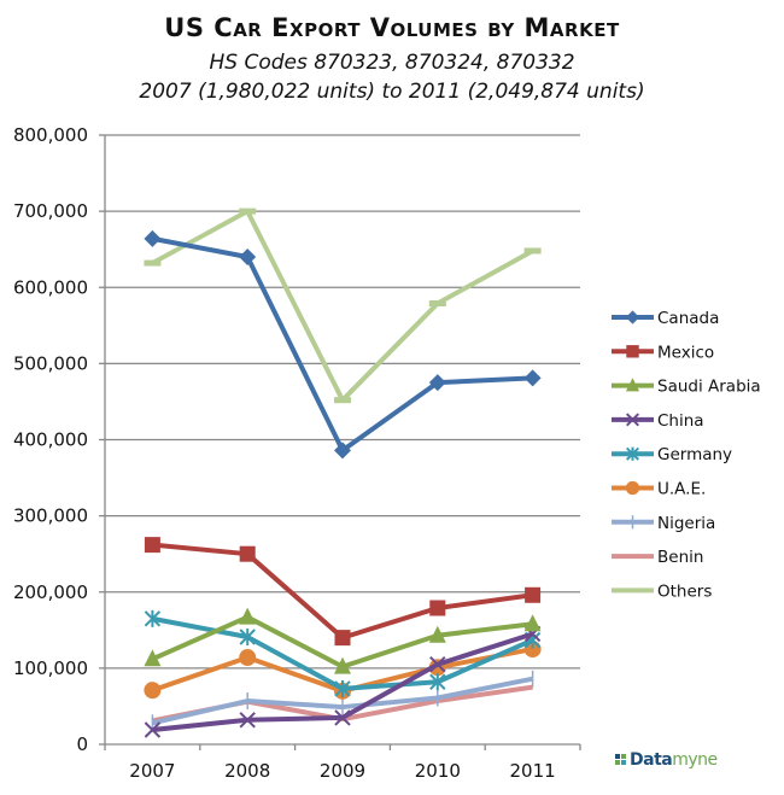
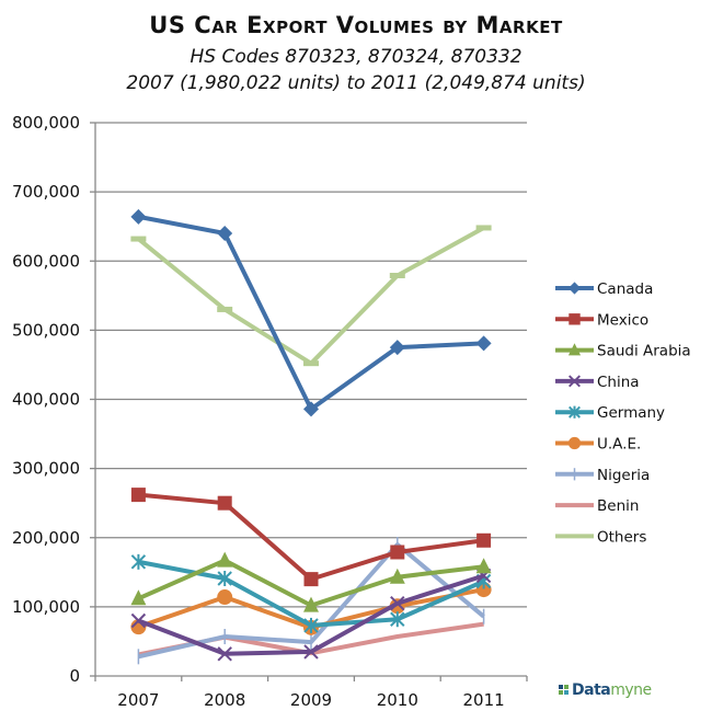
China/2007: 20000 -> 80000
Others/2008: 700000 -> 530000
Nigeria/2010: 60000 -> 190000
